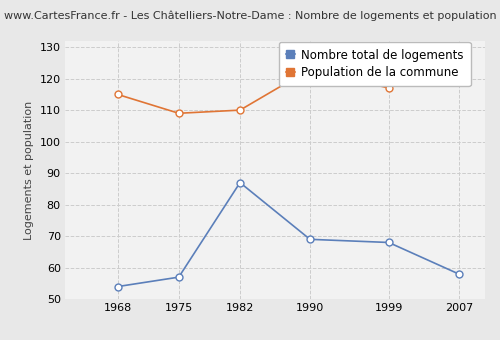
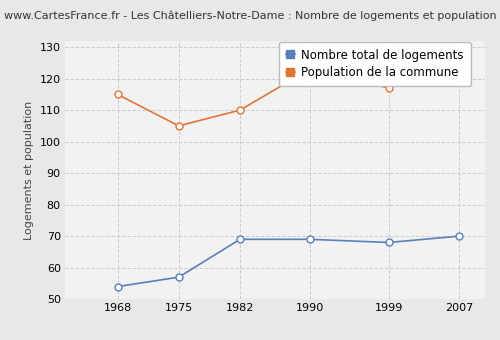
Population de la commune/1975: 109 -> 105
Nombre total de logements/1982: 87 -> 69
Nombre total de logements/2007: 58 -> 70
